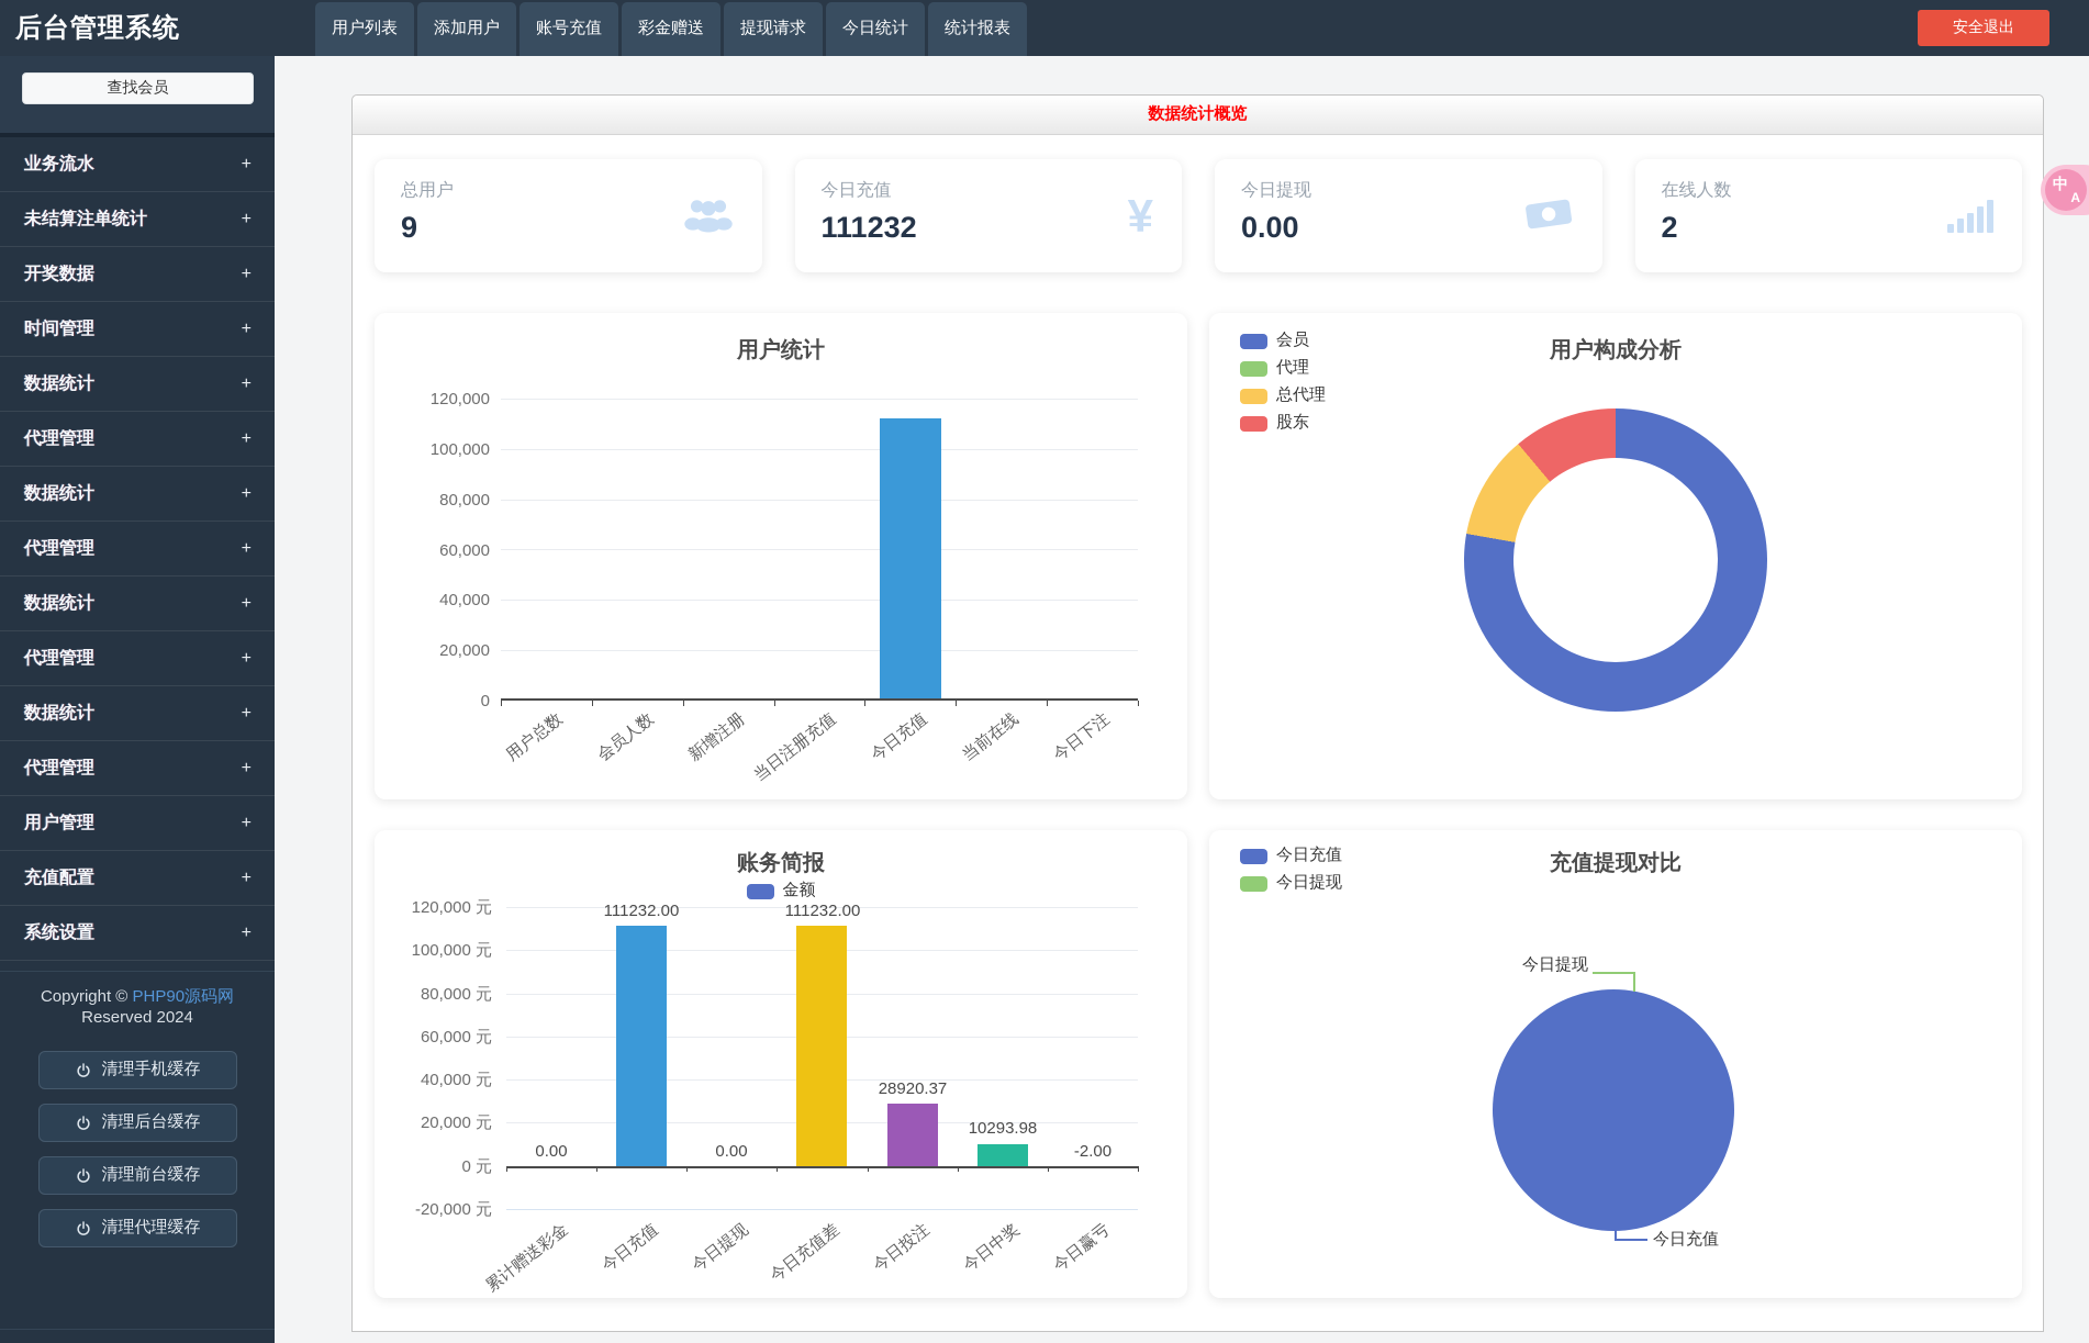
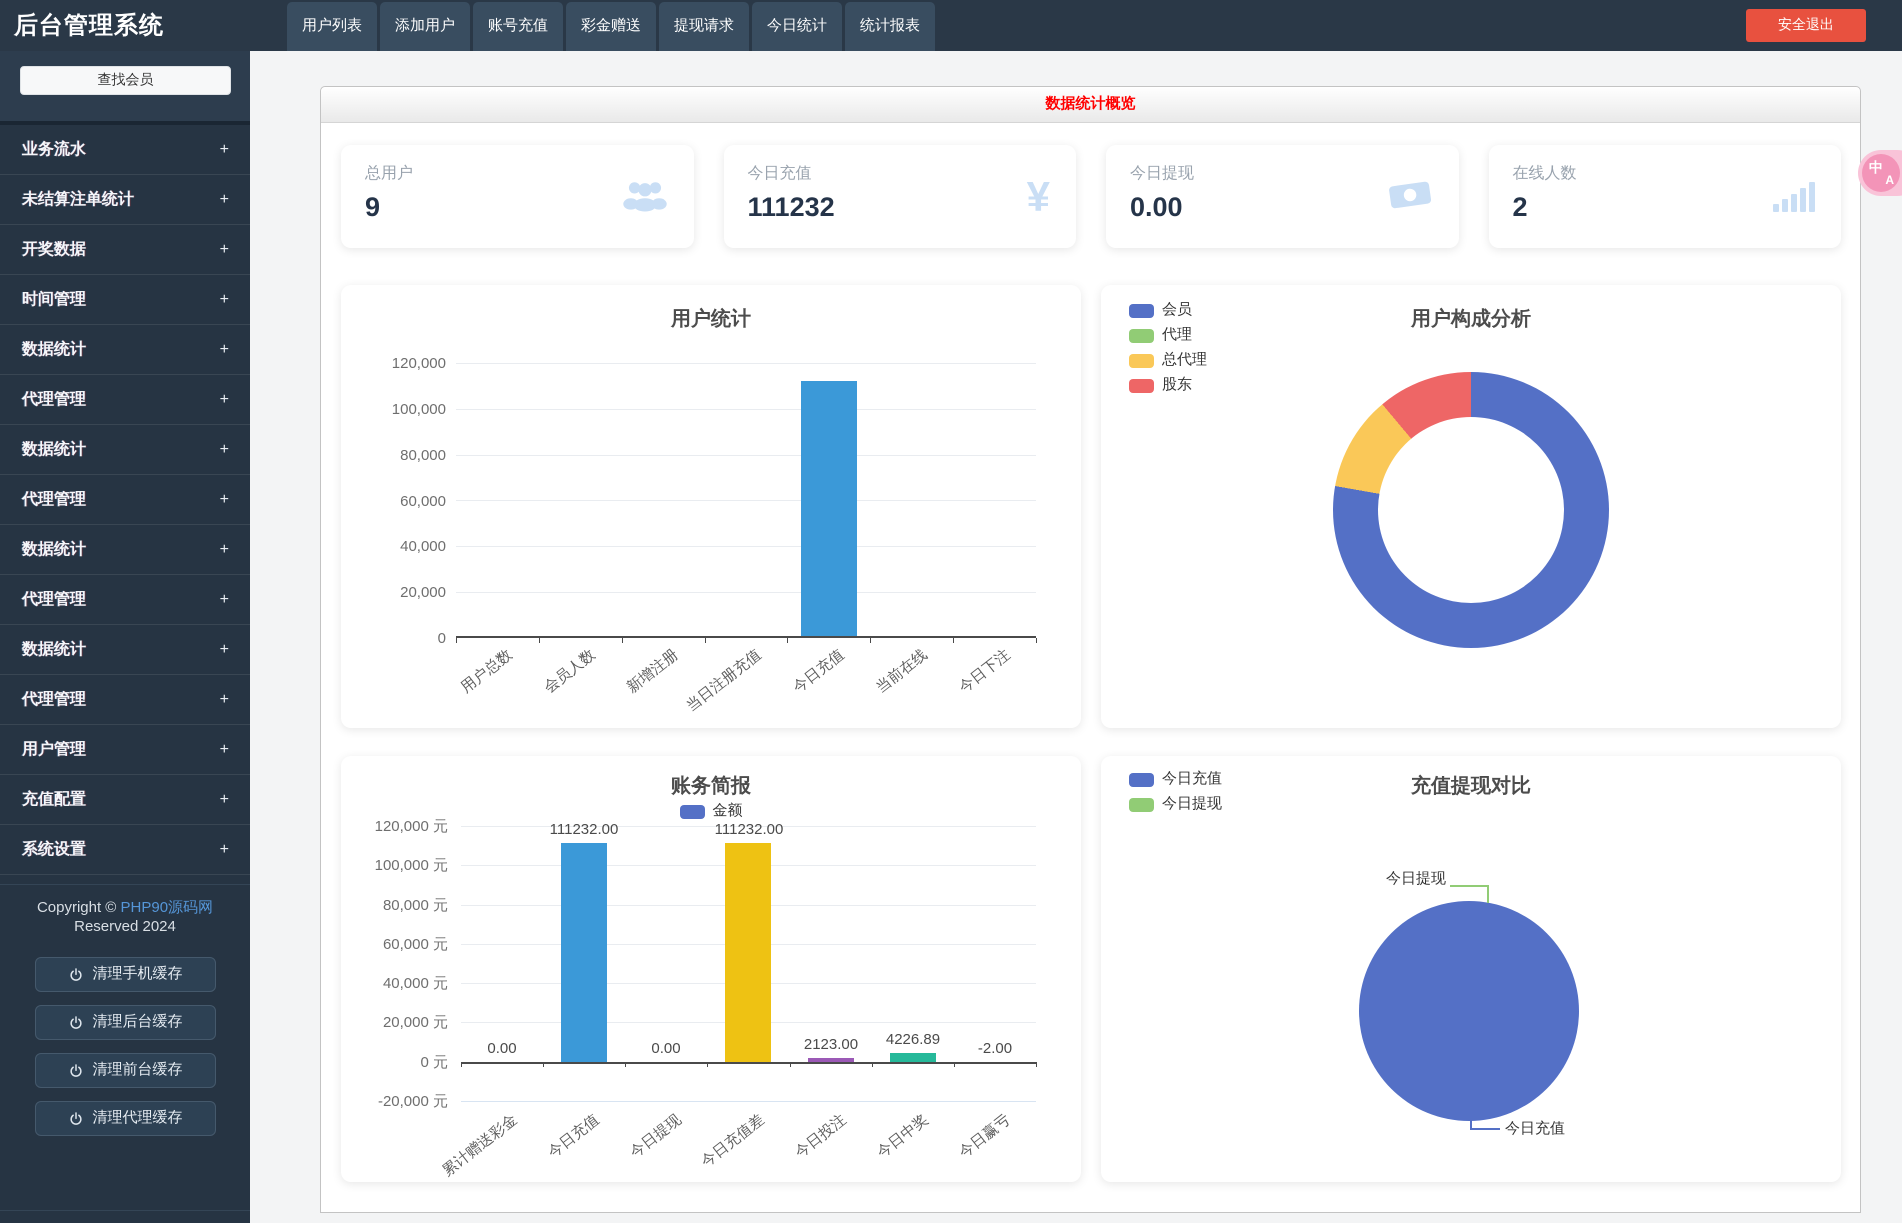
账务简报/今日投注: 28920.37 -> 2123.00
账务简报/今日中奖: 10293.98 -> 4226.89
